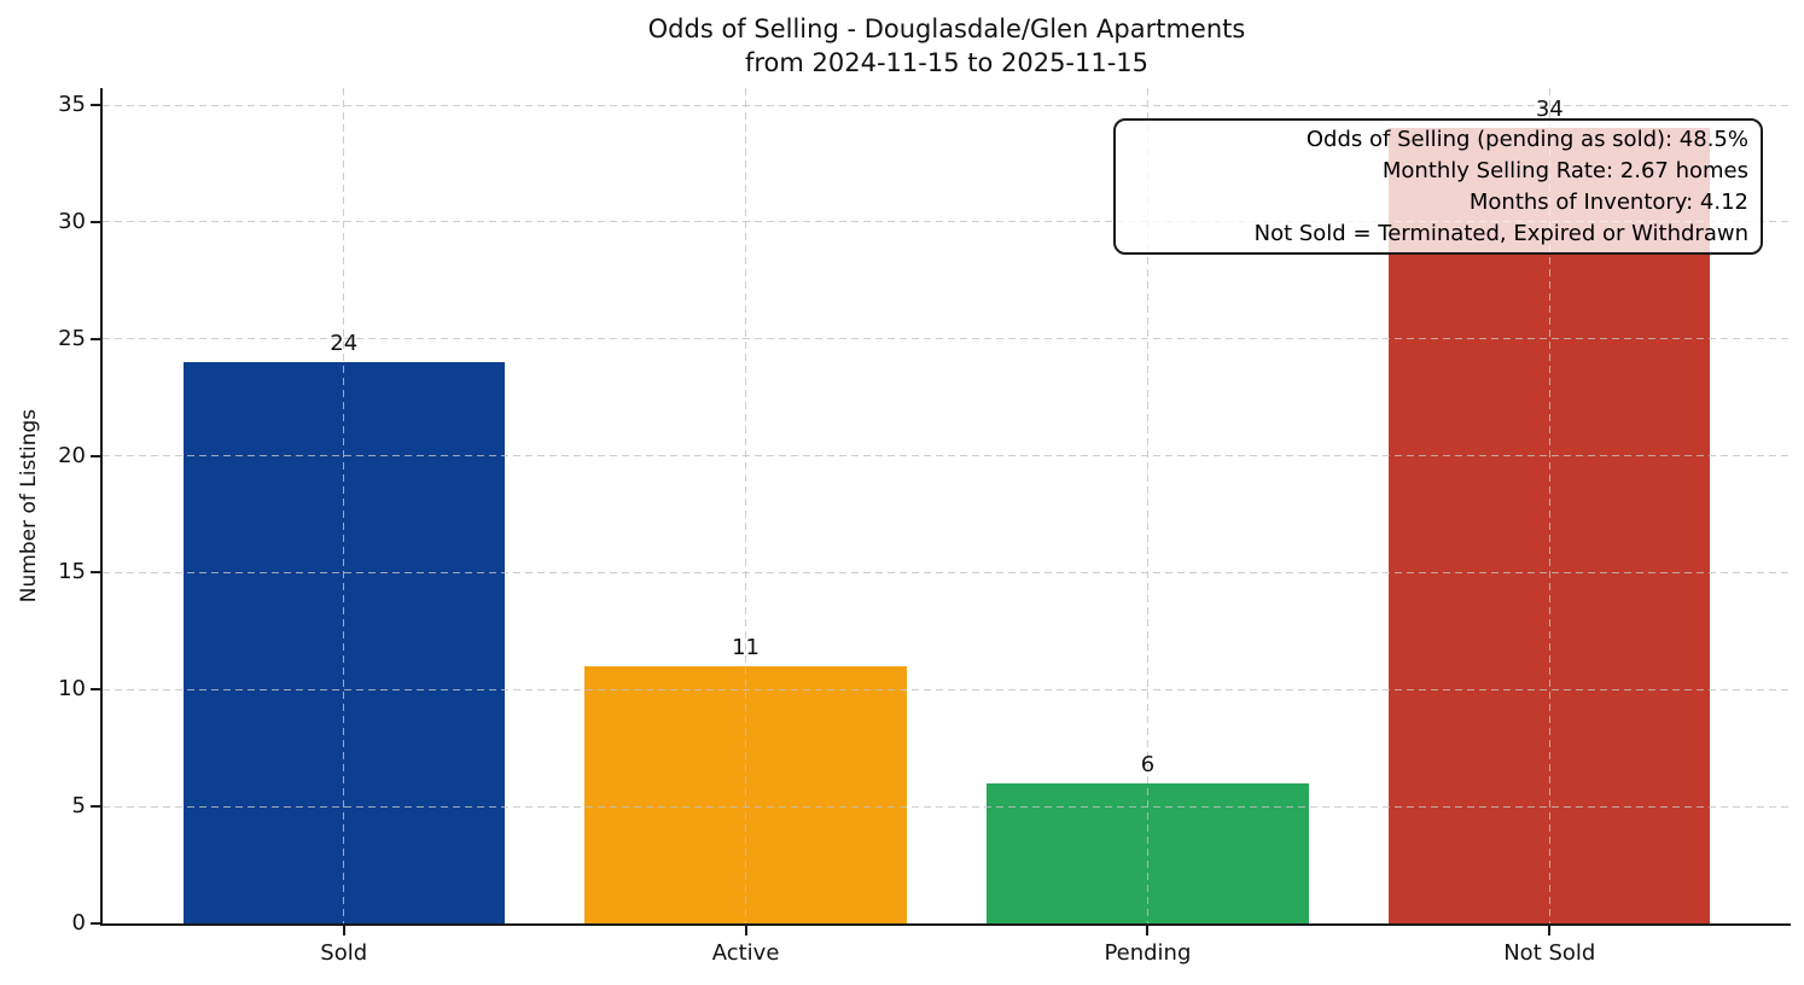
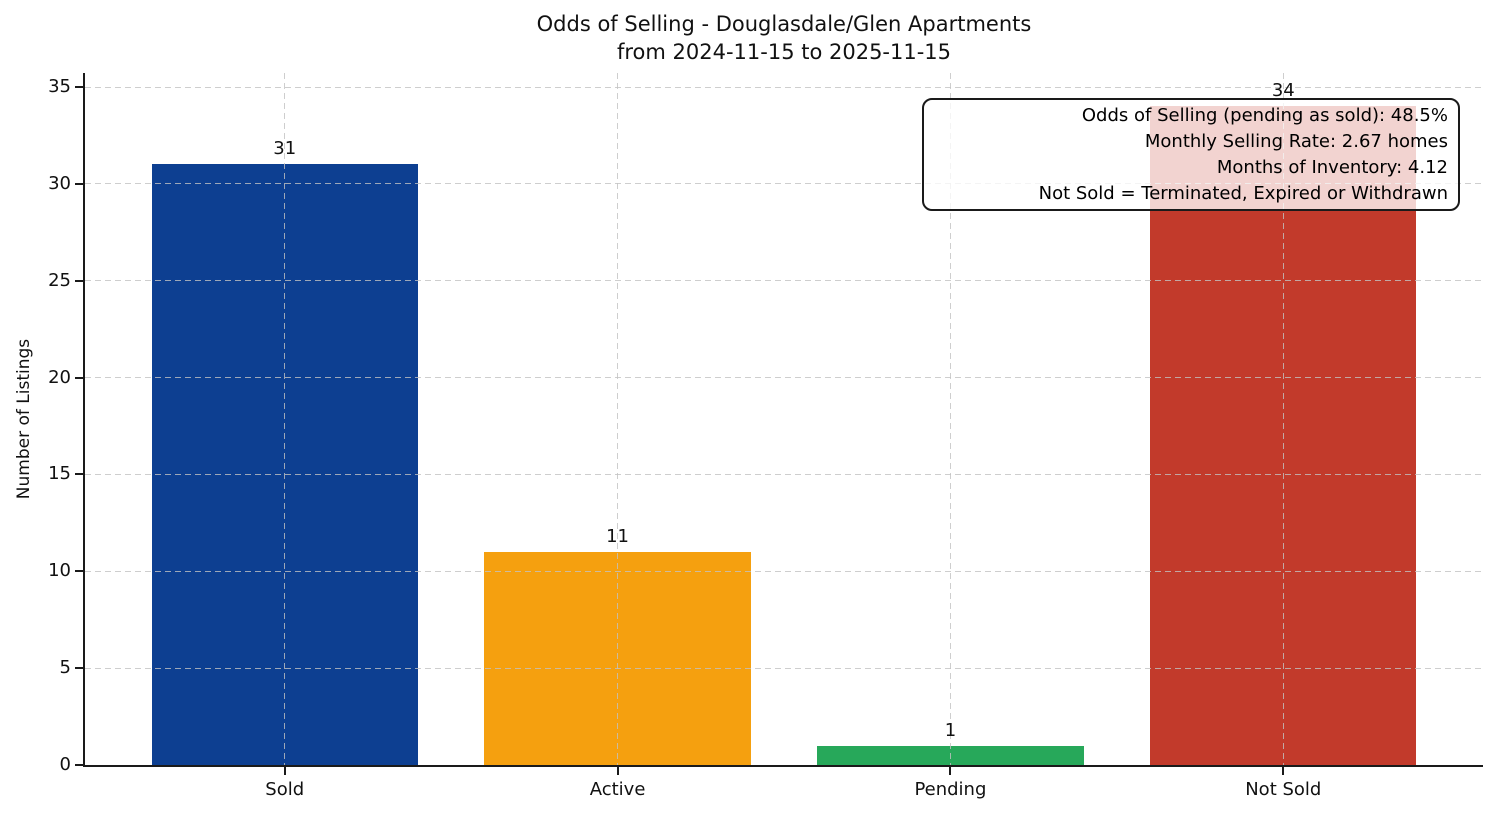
Sold: 24 -> 31
Pending: 6 -> 1
